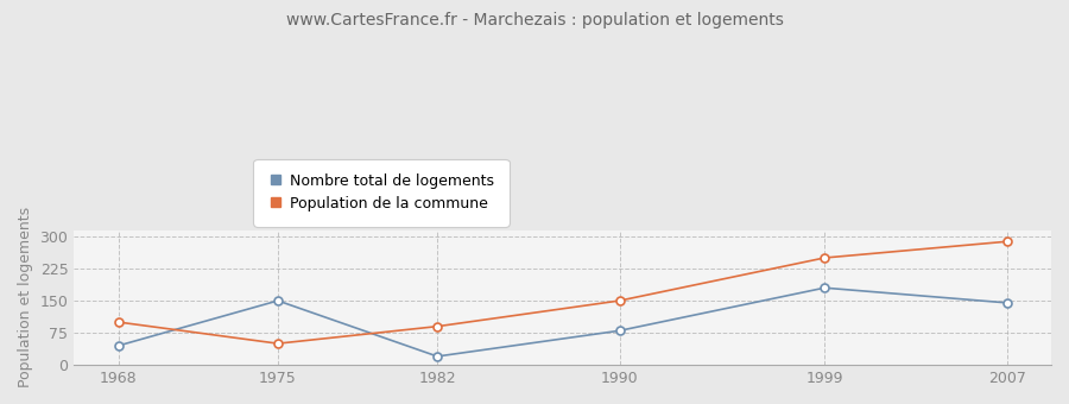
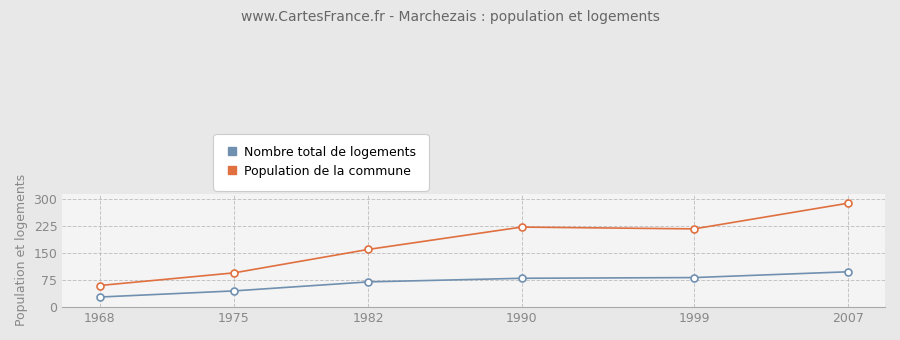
Nombre total de logements/1968: 45 -> 28
Population de la commune/1968: 100 -> 60
Nombre total de logements/1975: 150 -> 45
Population de la commune/1975: 50 -> 95
Nombre total de logements/1982: 20 -> 70
Population de la commune/1982: 90 -> 160
Population de la commune/1990: 150 -> 222
Nombre total de logements/1999: 180 -> 82
Population de la commune/1999: 250 -> 217
Nombre total de logements/2007: 145 -> 98
